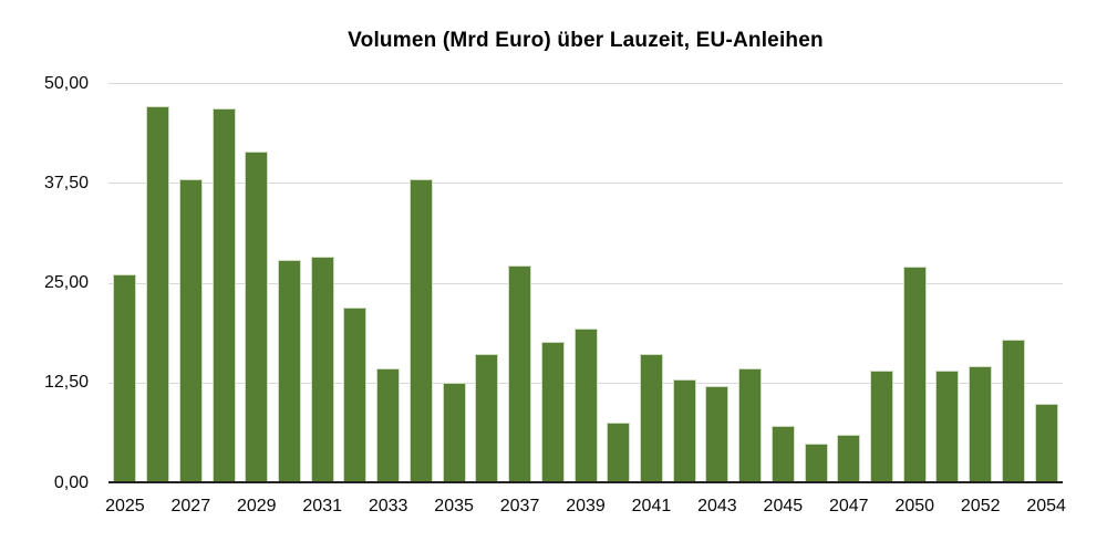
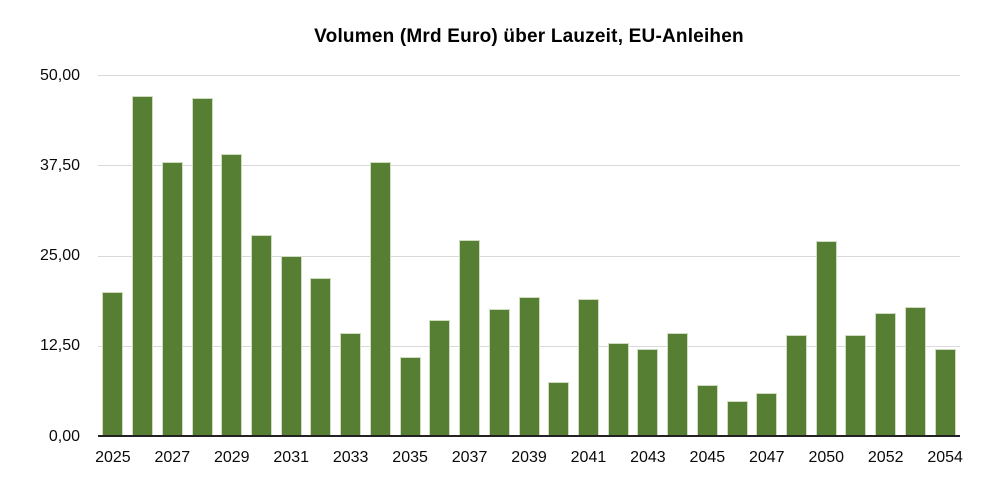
2025: 26 -> 20
2029: 41 -> 39
2031: 28 -> 25
2035: 12 -> 11
2041: 16 -> 19
2052: 14 -> 17
2054: 10 -> 12
